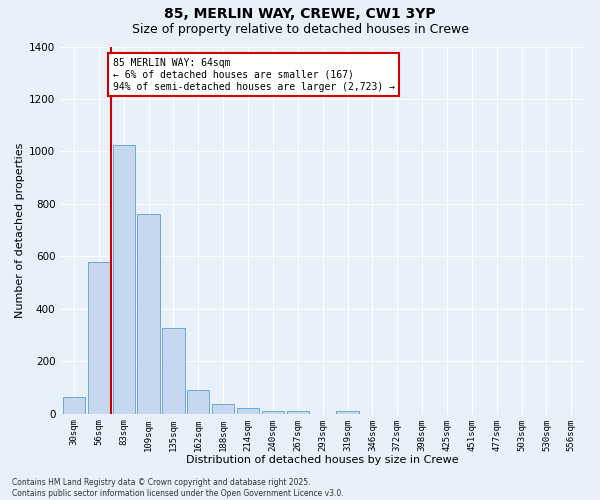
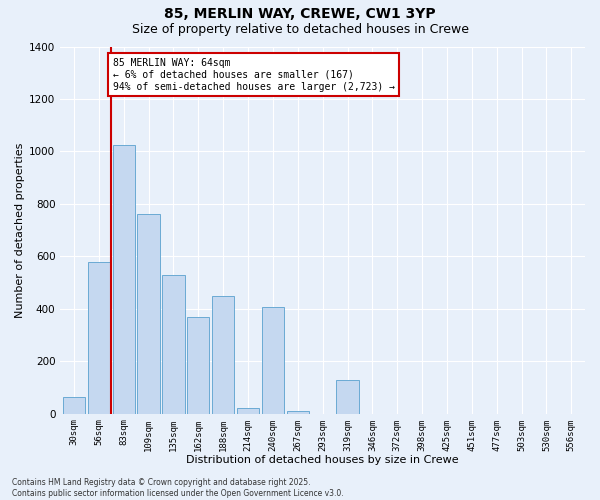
135sqm: 325 -> 530
162sqm: 90 -> 370
188sqm: 38 -> 450
240sqm: 12 -> 405
319sqm: 10 -> 130
